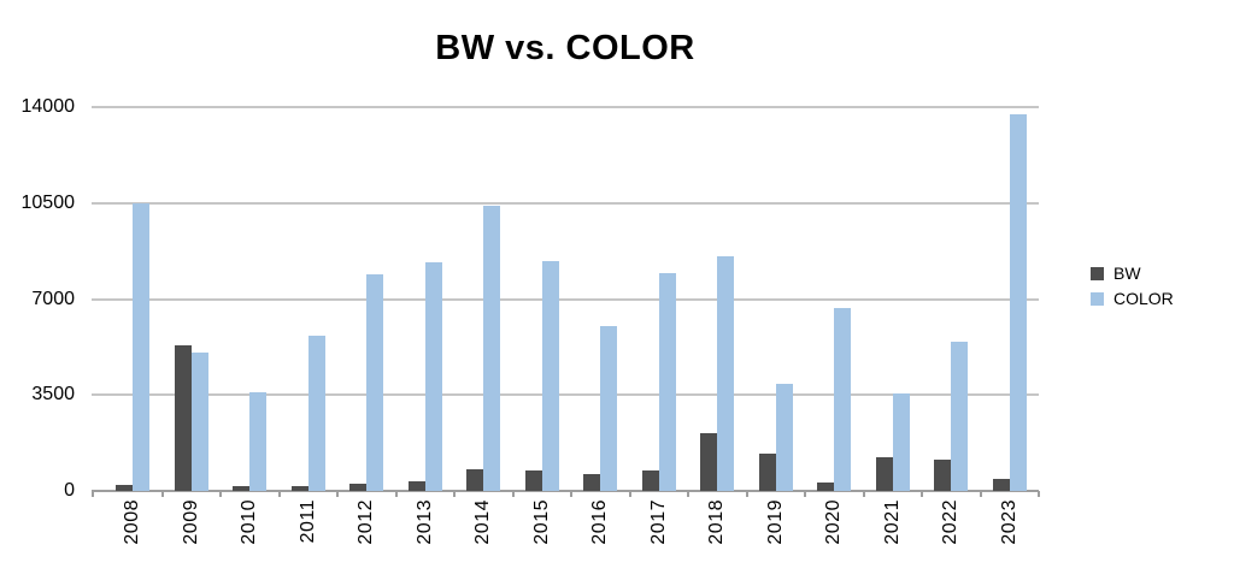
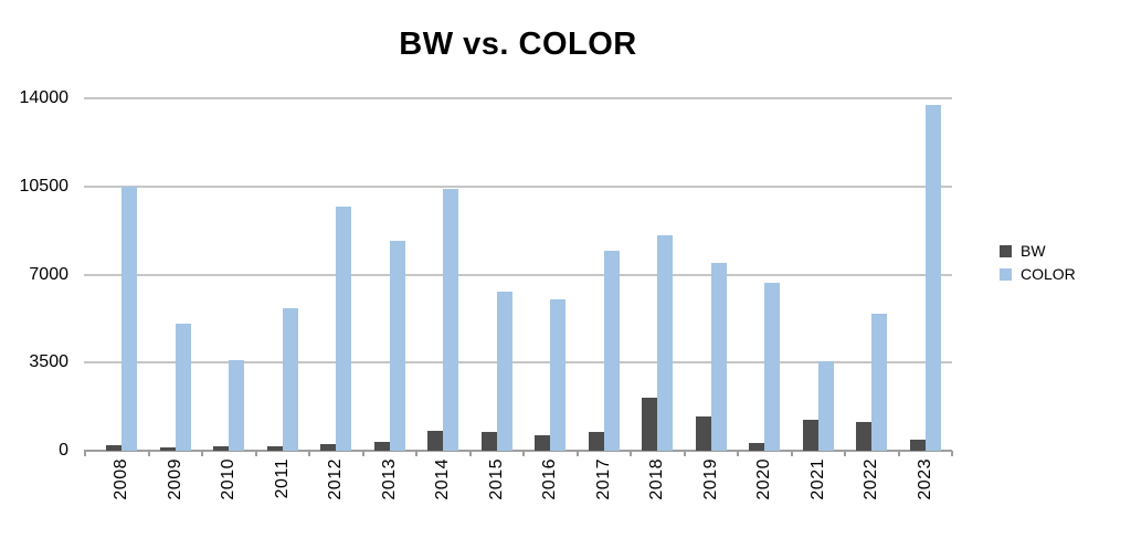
BW/2009: 5300 -> 100
COLOR/2012: 7900 -> 9700
COLOR/2015: 8400 -> 6300
COLOR/2019: 3900 -> 7400
